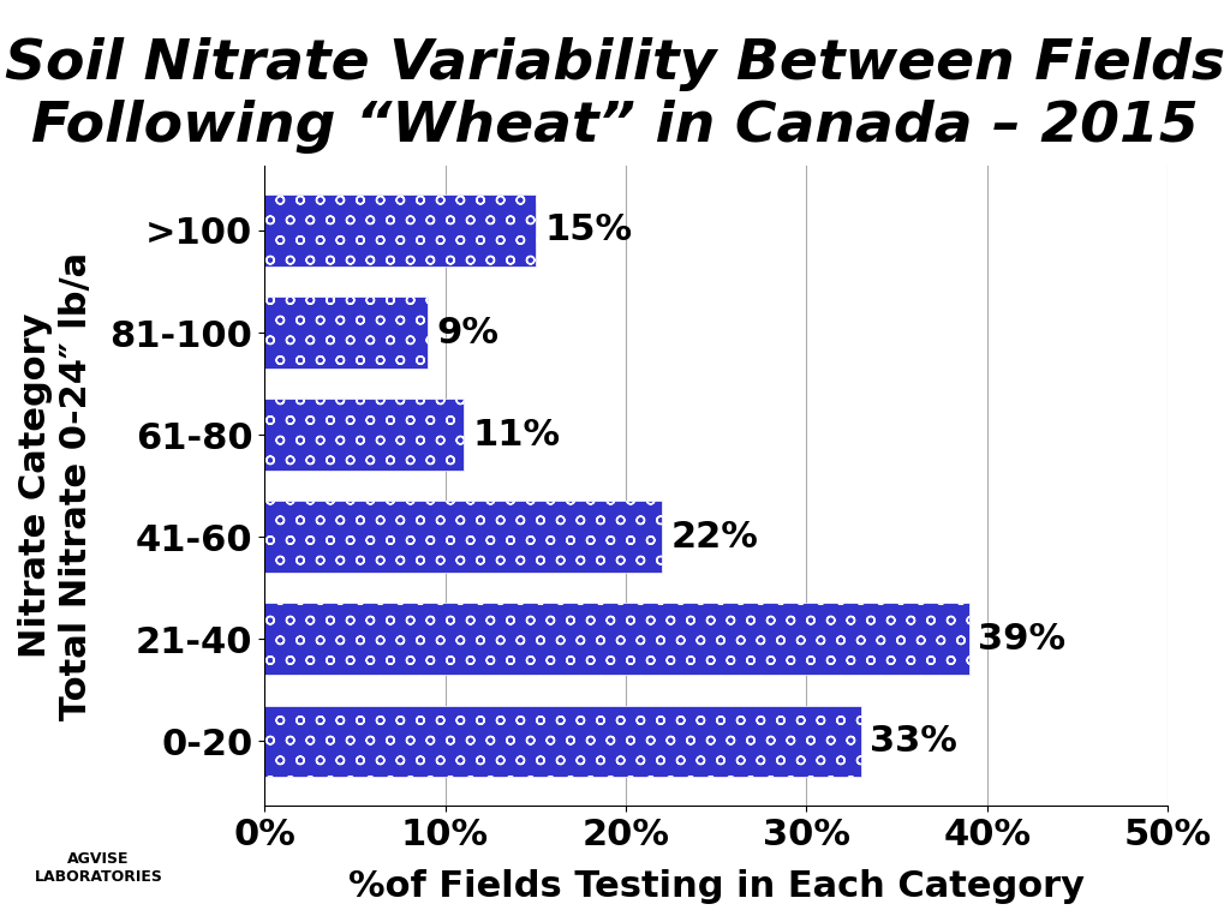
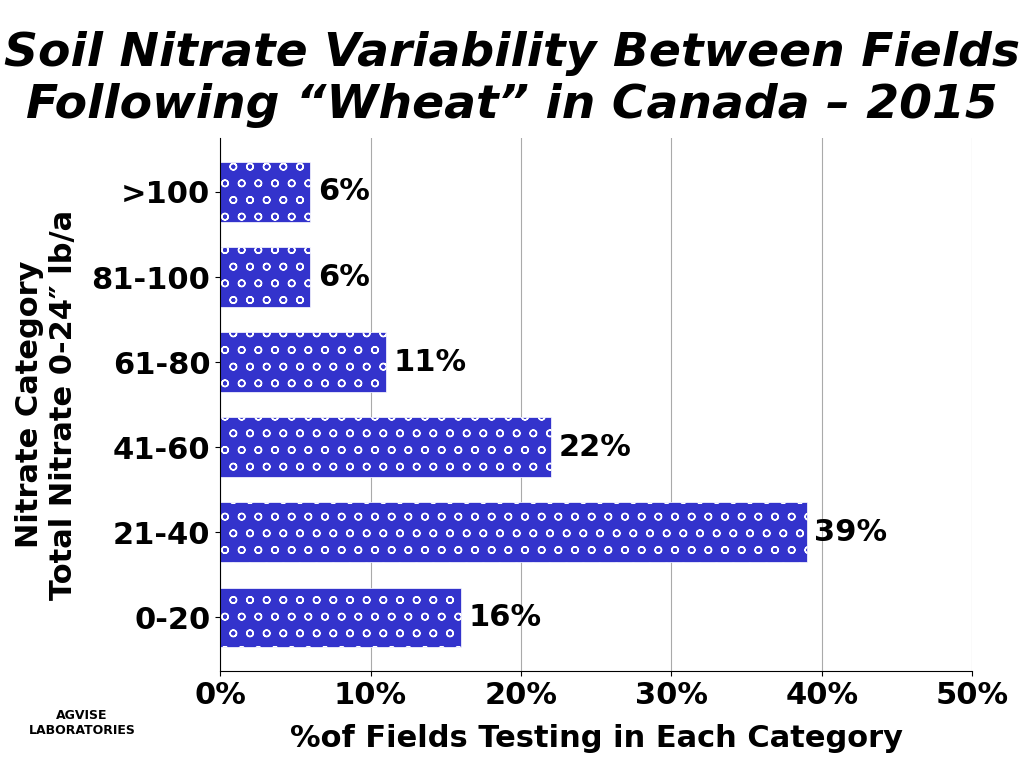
>100: 15% -> 6%
81-100: 9% -> 6%
0-20: 33% -> 16%
